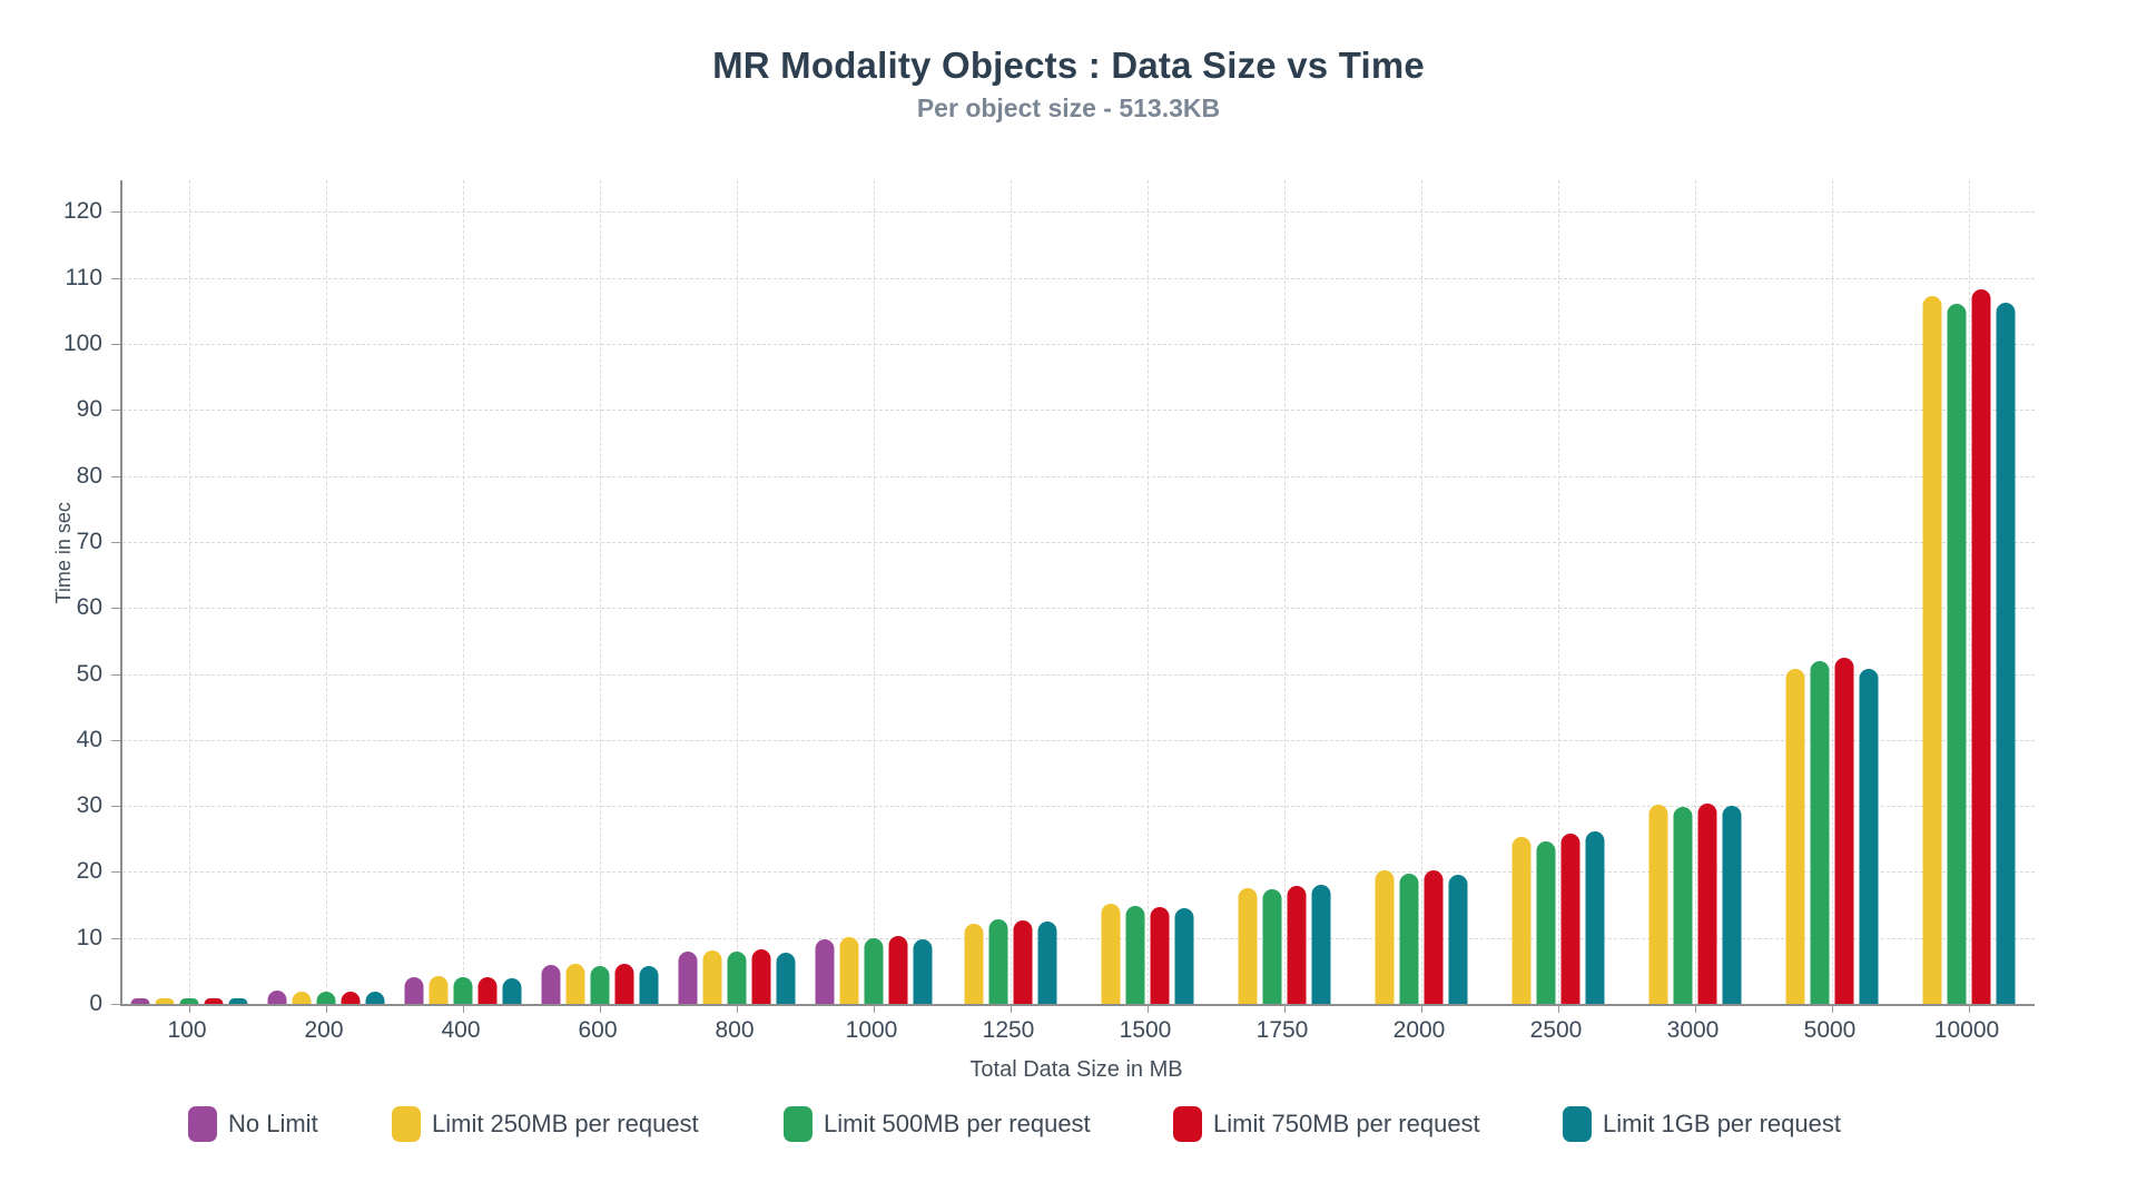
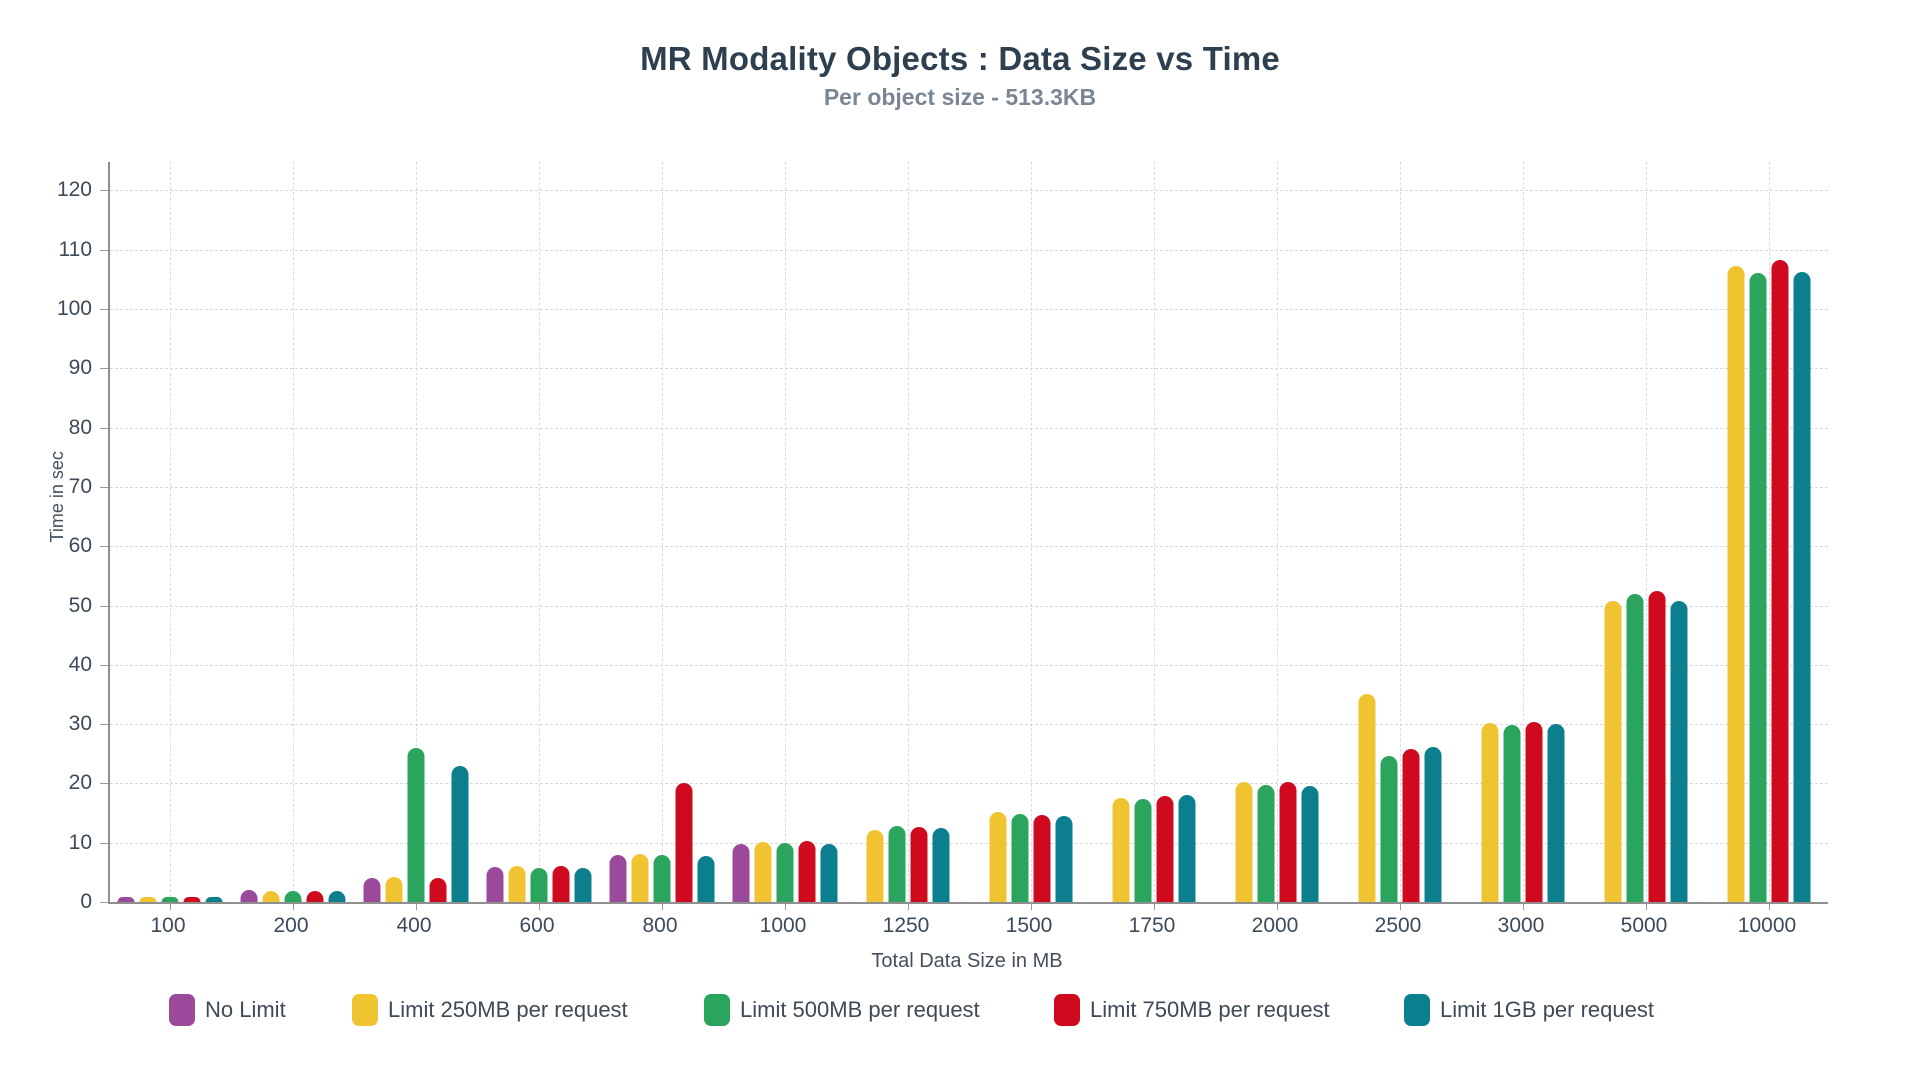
Limit 500MB per request/400: 4 -> 26
Limit 1GB per request/400: 4 -> 23
Limit 750MB per request/800: 8 -> 20
Limit 250MB per request/2500: 25 -> 35
